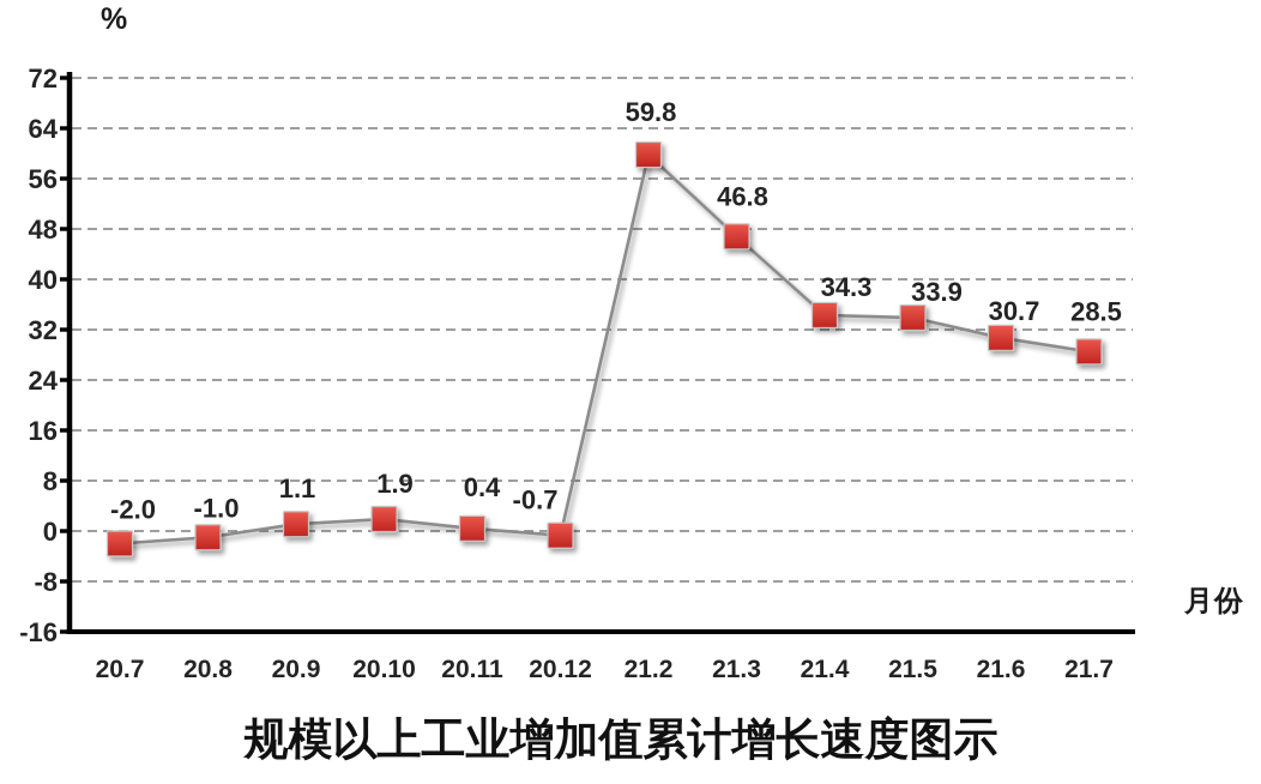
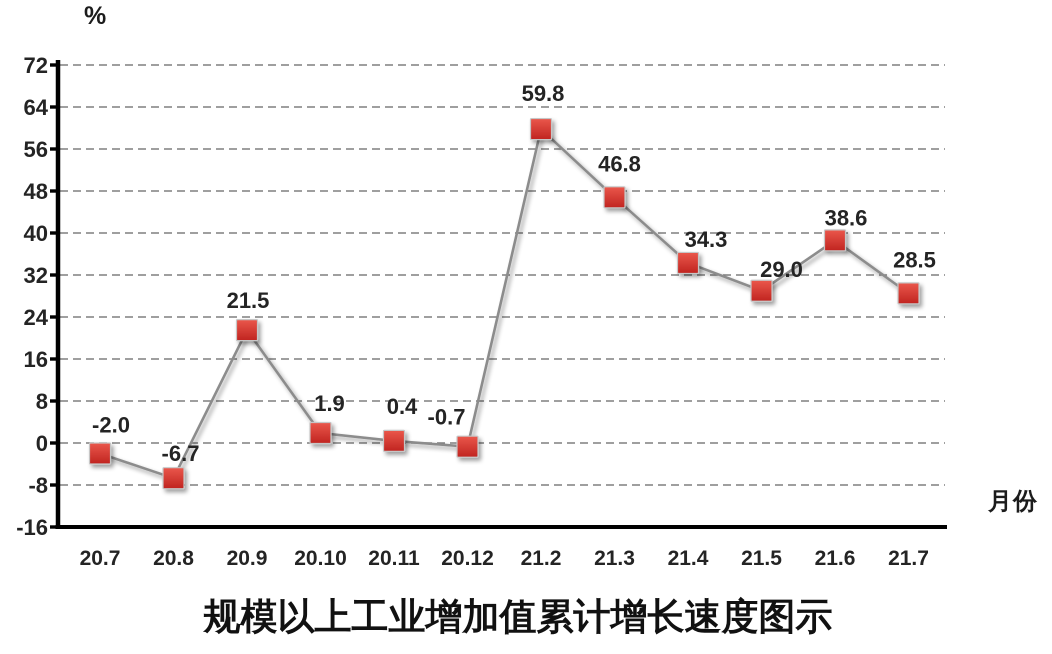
20.8: -1.0 -> -6.7
20.9: 1.1 -> 21.5
21.5: 33.9 -> 29.0
21.6: 30.7 -> 38.6
